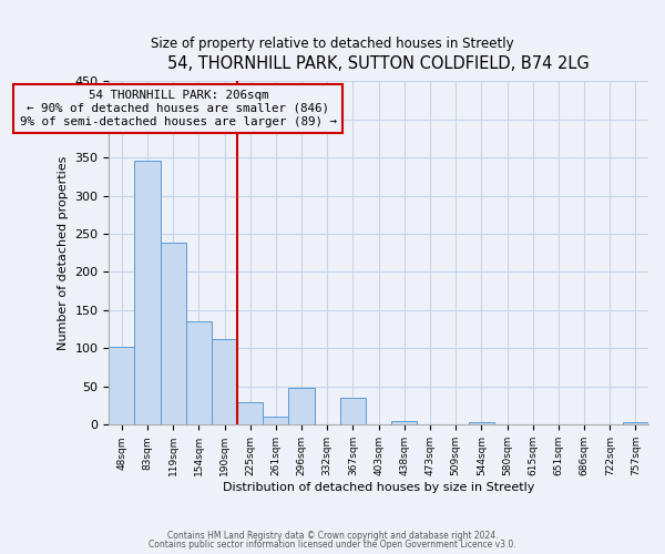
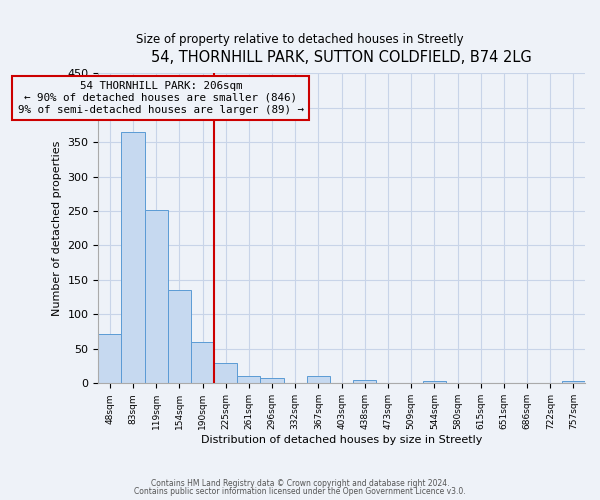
48sqm: 102 -> 72
83sqm: 346 -> 365
119sqm: 238 -> 252
190sqm: 112 -> 60
296sqm: 48 -> 8
367sqm: 36 -> 11
